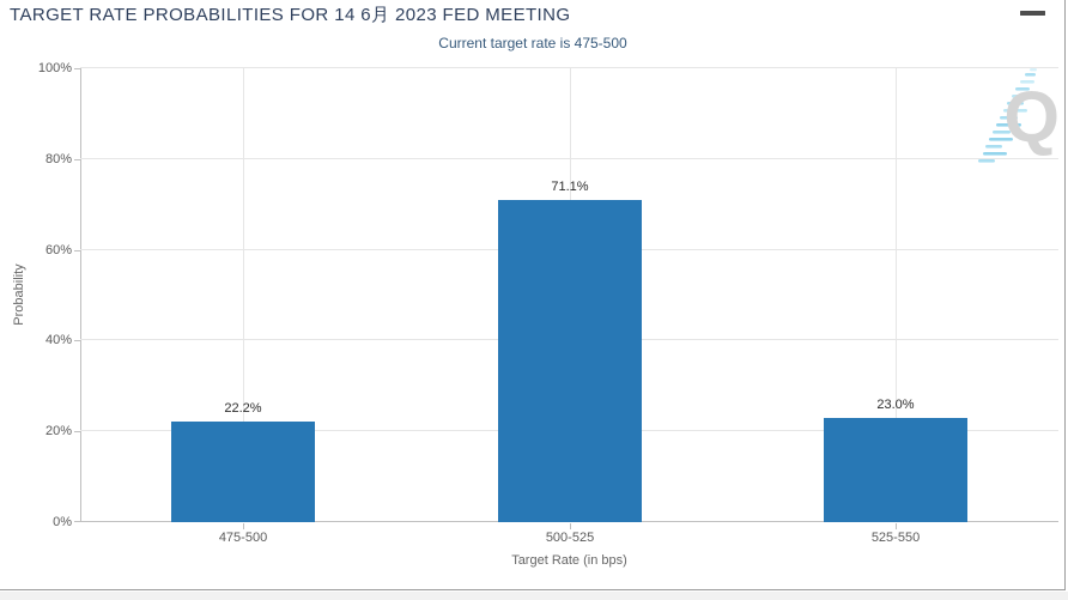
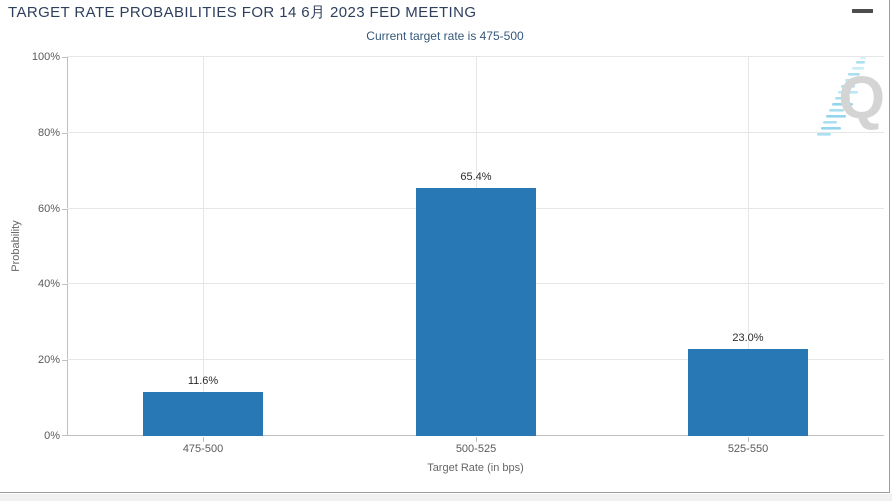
475-500: 22.2% -> 11.6%
500-525: 71.1% -> 65.4%
